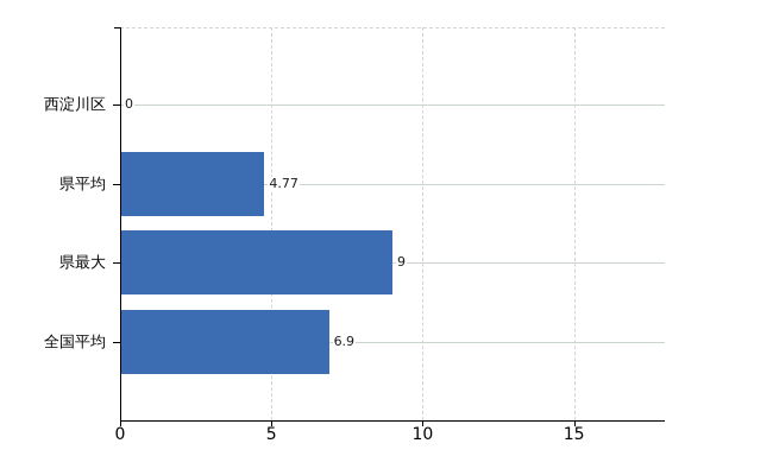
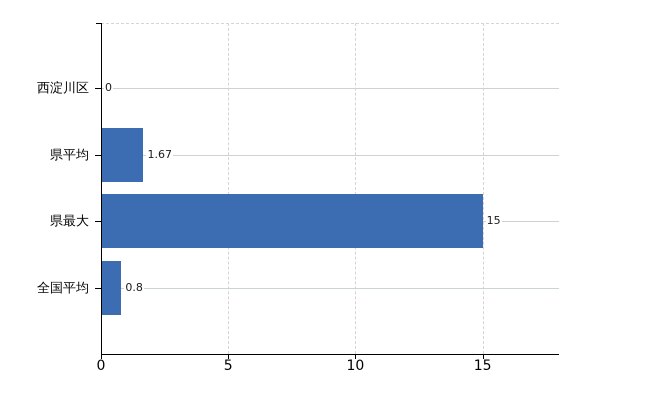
県平均: 4.77 -> 1.67
県最大: 9 -> 15
全国平均: 6.9 -> 0.8
